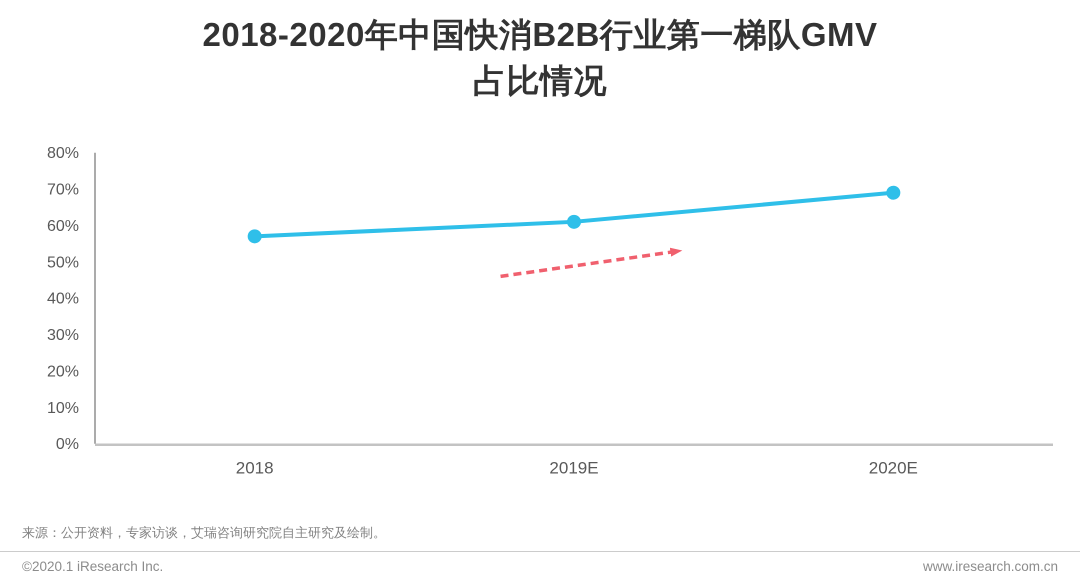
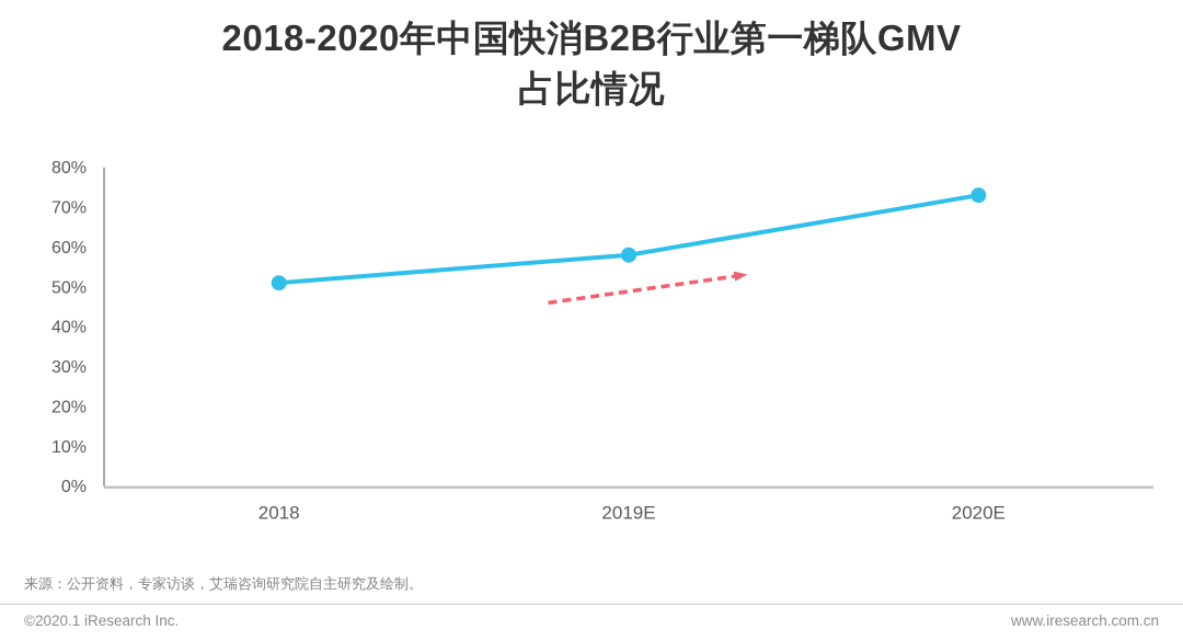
2018: 57% -> 51%
2019E: 61% -> 58%
2020E: 69% -> 73%
